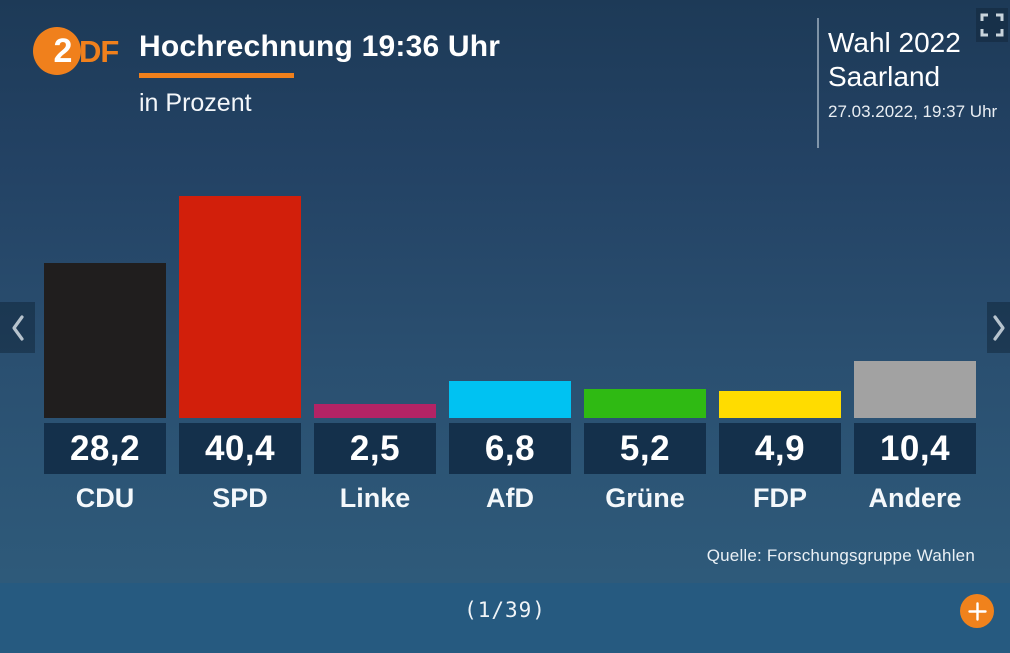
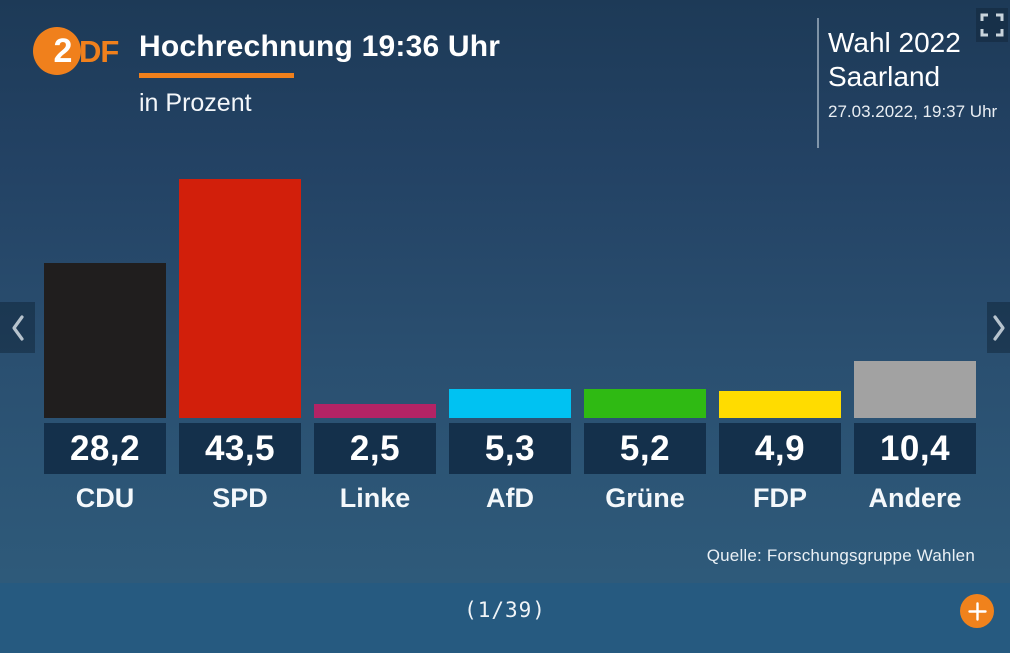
SPD: 40,4 -> 43,5
AfD: 6,8 -> 5,3
